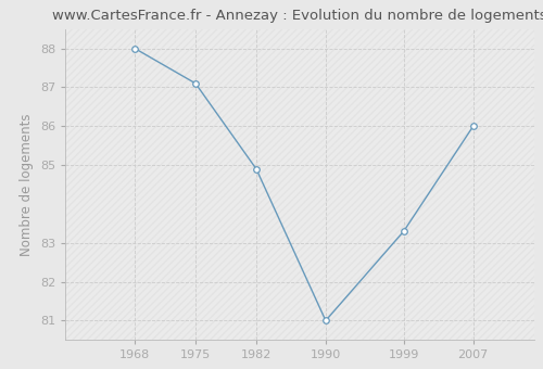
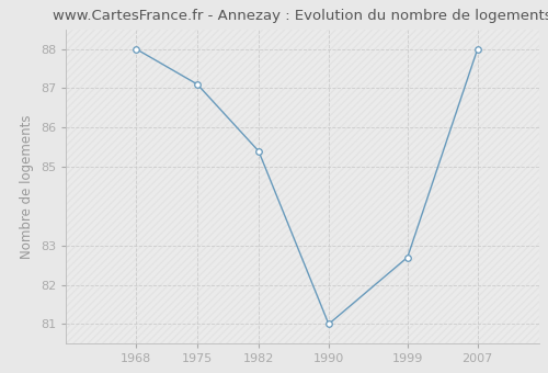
1982: 84.9 -> 85.4
1999: 83.3 -> 82.7
2007: 86.0 -> 88.0
